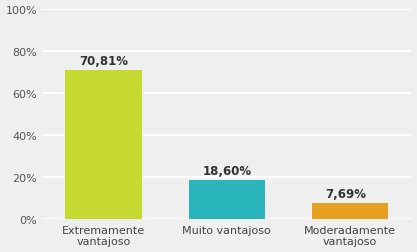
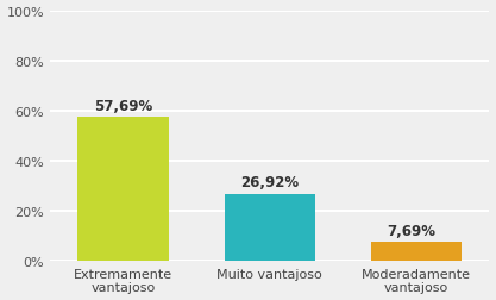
Extremamente vantajoso: 70,81% -> 57,69%
Muito vantajoso: 18,60% -> 26,92%
